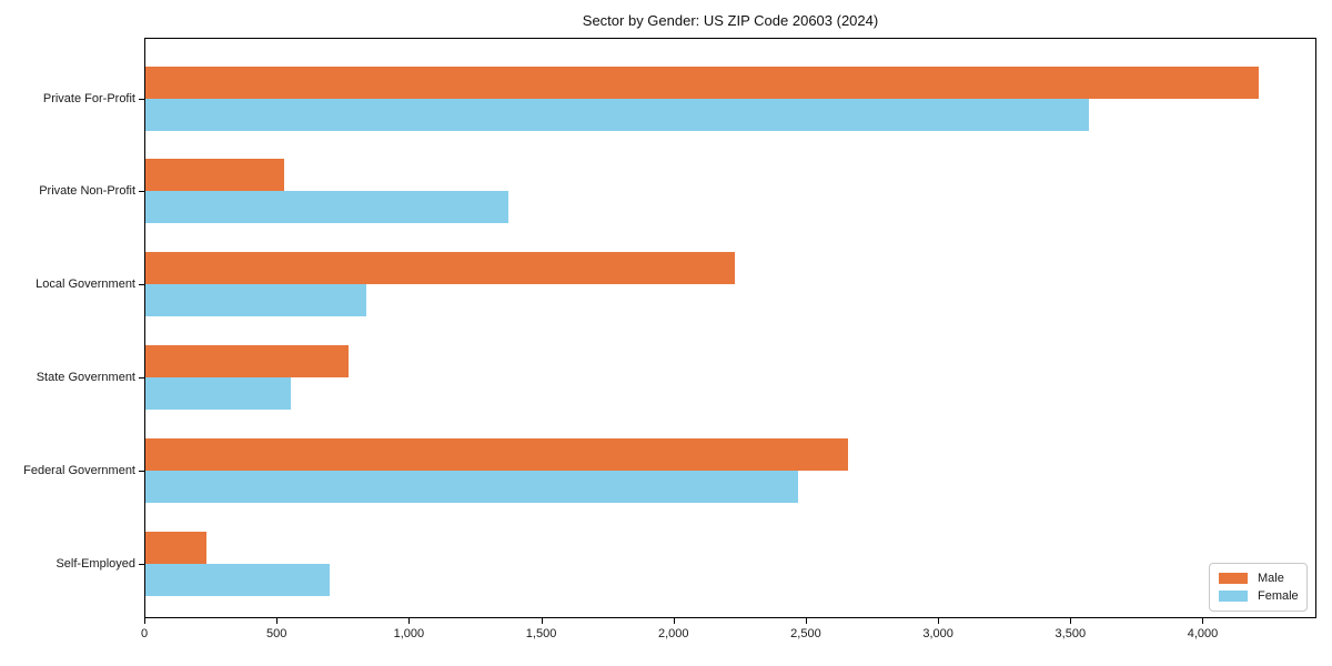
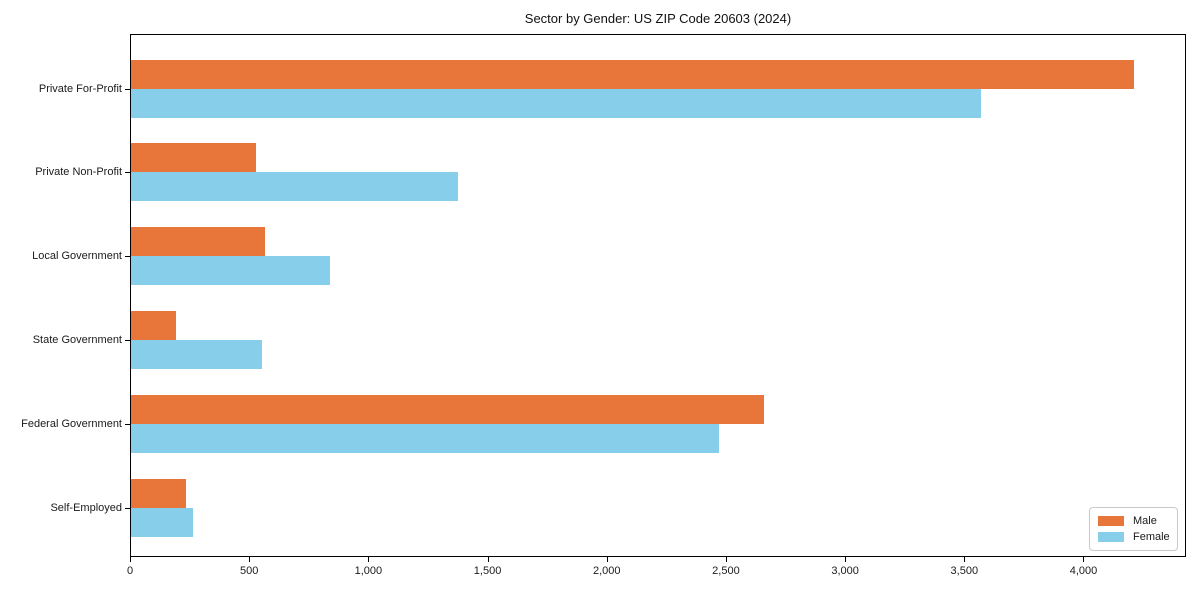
Male/Local Government: 2230 -> 560
Male/State Government: 770 -> 200
Female/Self-Employed: 700 -> 260
